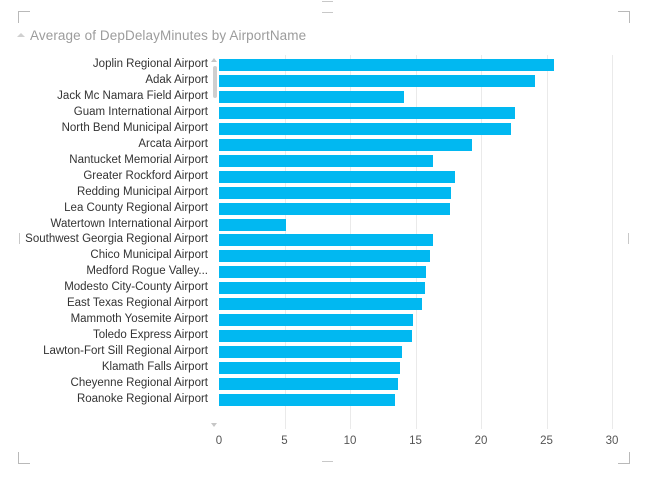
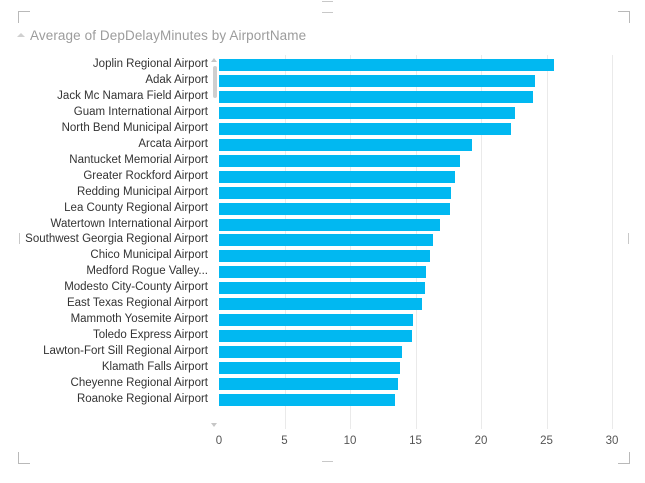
Jack Mc Namara Field Airport: 14.1 -> 24.0
Nantucket Memorial Airport: 16.3 -> 18.4
Watertown International Airport: 5.1 -> 16.9
